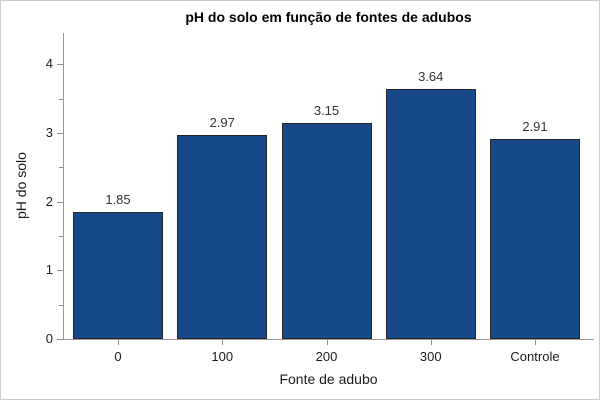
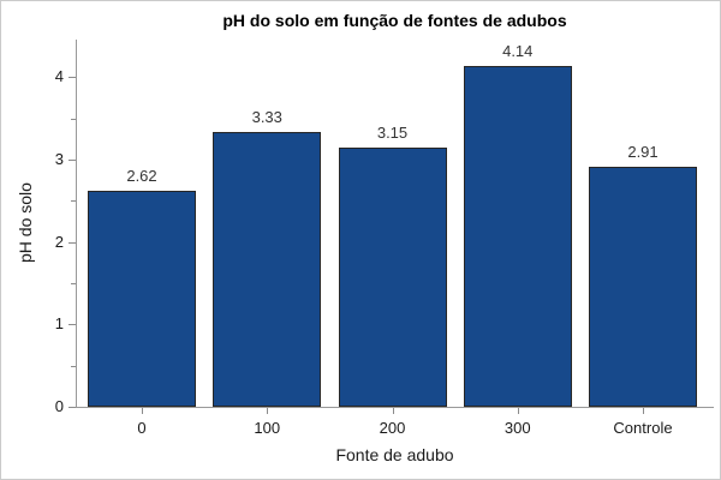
0: 1.85 -> 2.62
100: 2.97 -> 3.33
300: 3.64 -> 4.14
